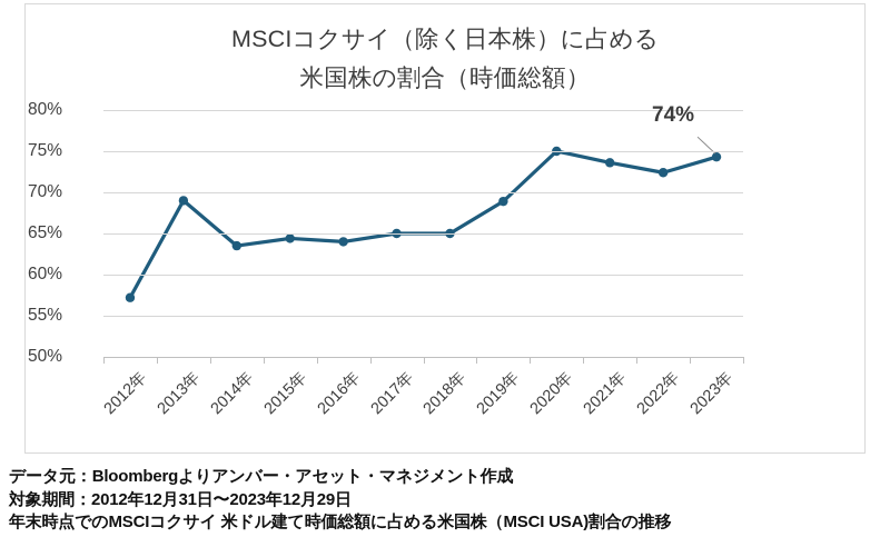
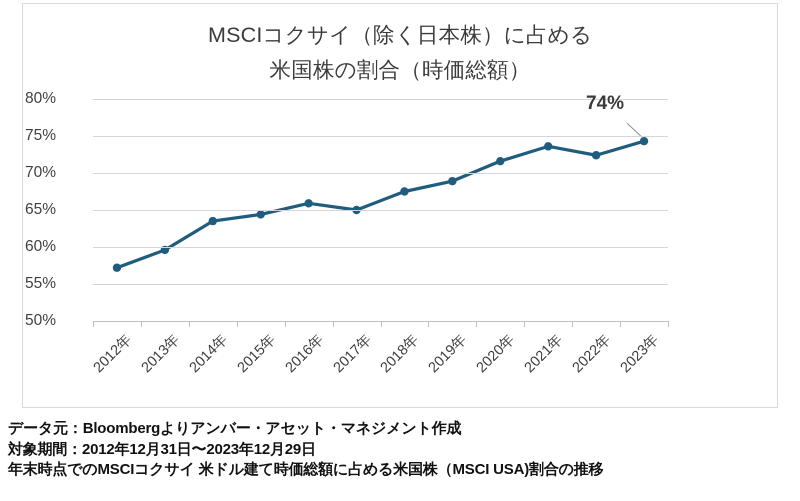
2013年: 69% -> 60%
2016年: 64% -> 66%
2018年: 65% -> 68%
2020年: 75% -> 72%
